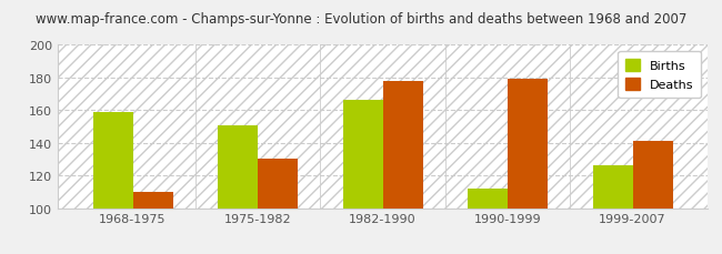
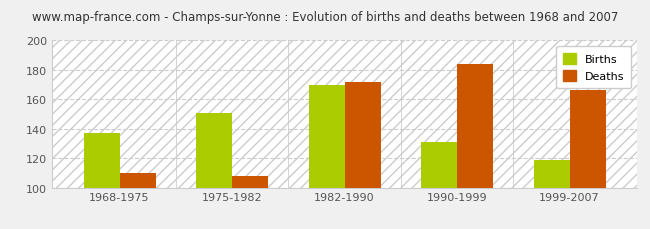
Births/1968-1975: 159 -> 137
Deaths/1975-1982: 130 -> 108
Births/1982-1990: 166 -> 170
Deaths/1982-1990: 178 -> 172
Births/1990-1999: 112 -> 131
Deaths/1990-1999: 179 -> 184
Births/1999-2007: 126 -> 119
Deaths/1999-2007: 141 -> 166
